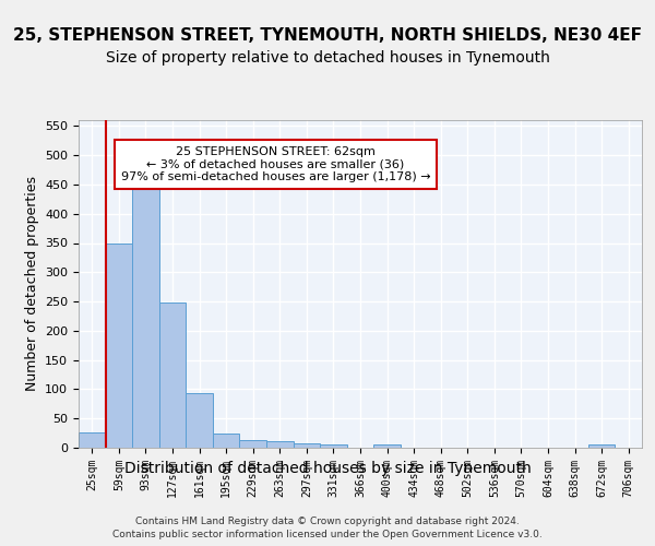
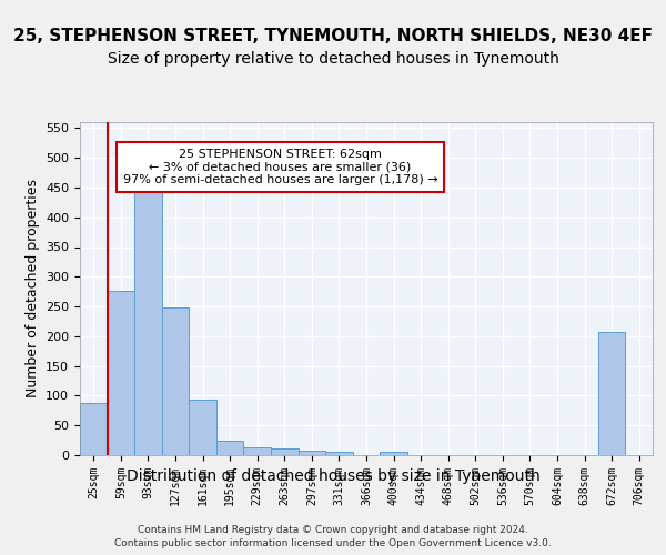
25sqm: 27 -> 88
59sqm: 350 -> 276
672sqm: 6 -> 208
